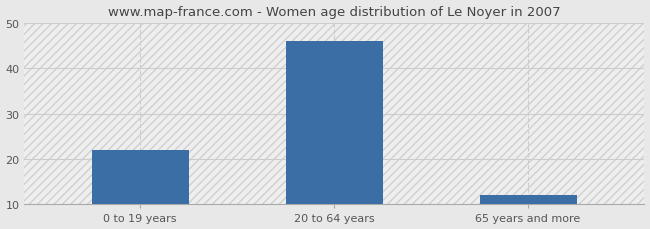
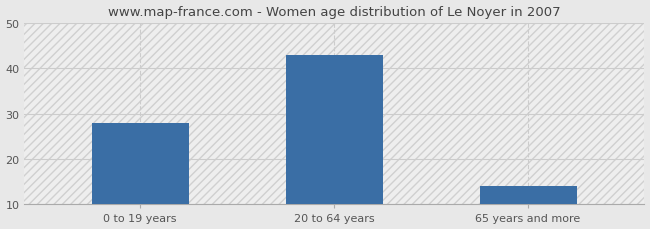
0 to 19 years: 22 -> 28
20 to 64 years: 46 -> 43
65 years and more: 12 -> 14
